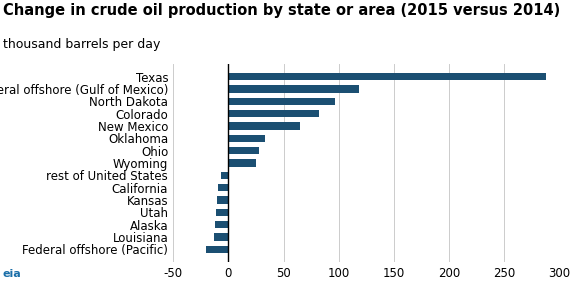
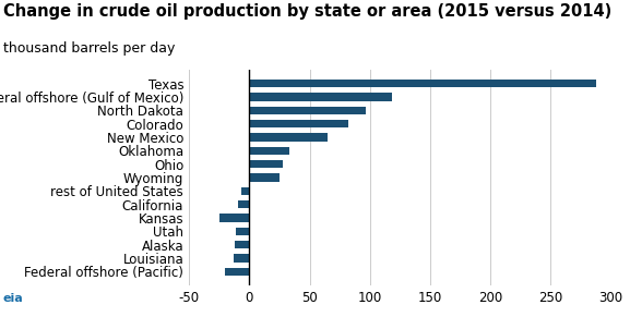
Kansas: -10 -> -25
